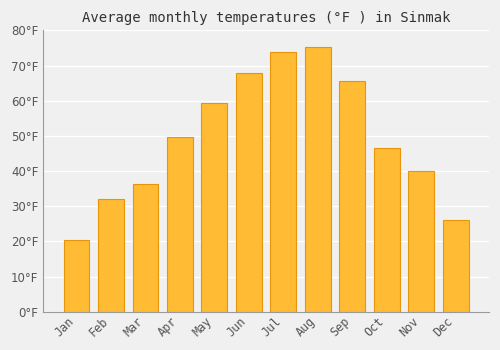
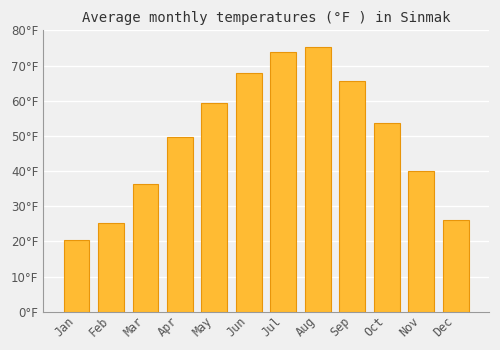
Feb: 32.0°F -> 25.2°F
Oct: 46.5°F -> 53.6°F
